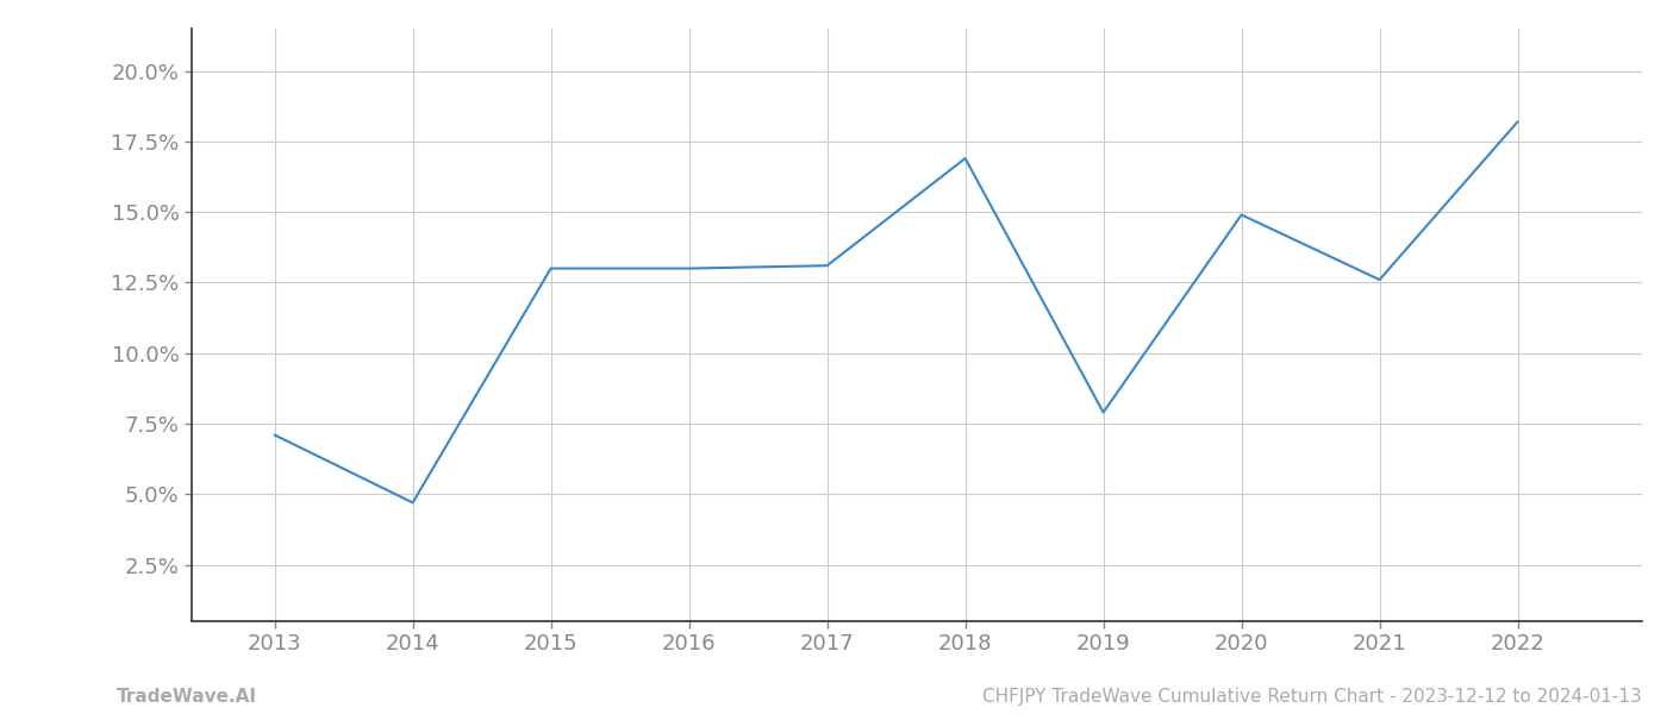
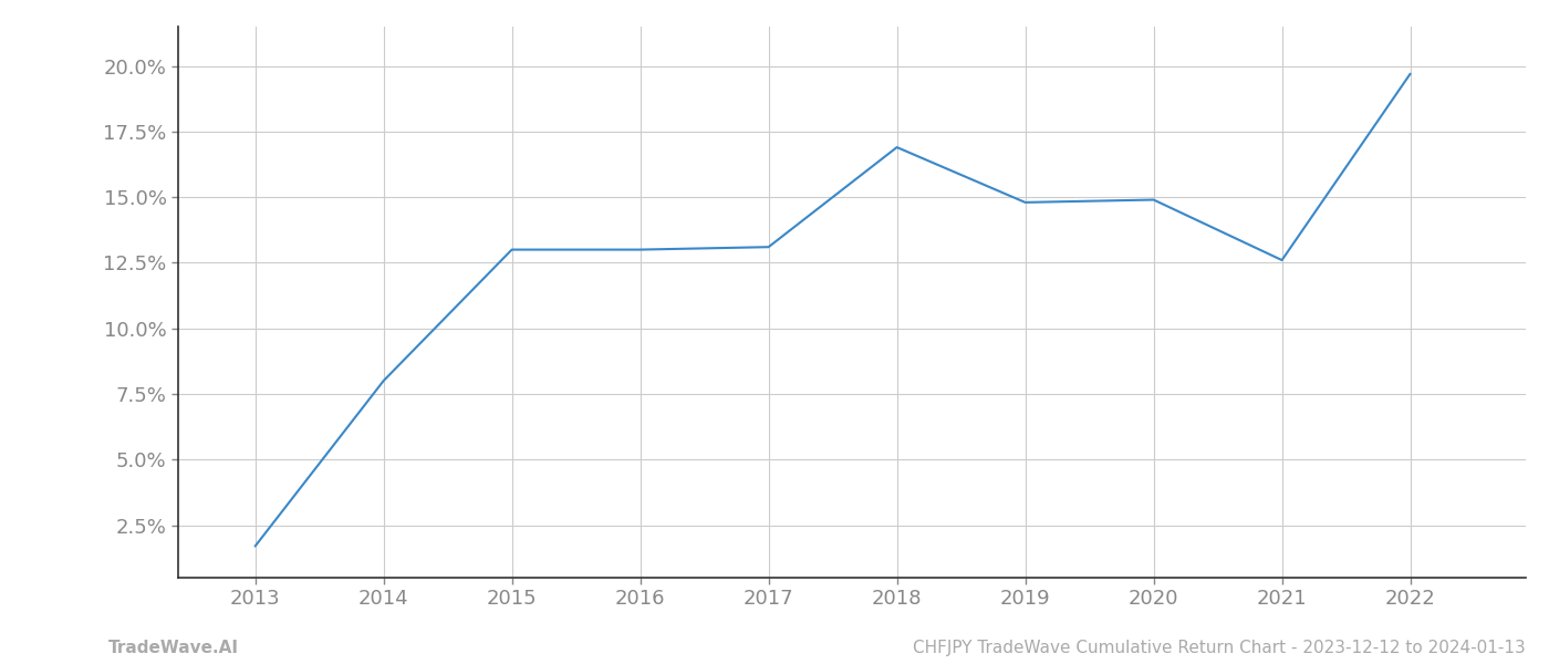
2013: 7.1% -> 1.7%
2014: 4.7% -> 8.0%
2019: 7.9% -> 14.8%
2022: 18.2% -> 19.7%
